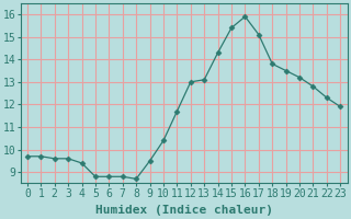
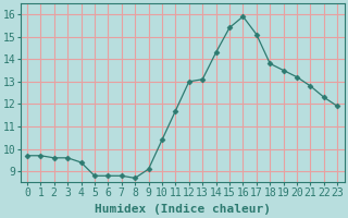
9: 9.5 -> 9.1
